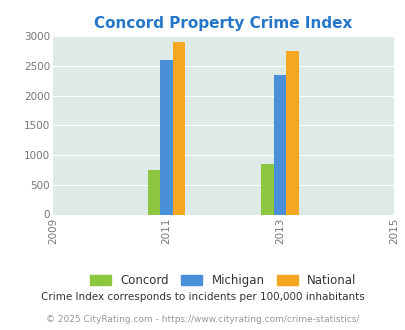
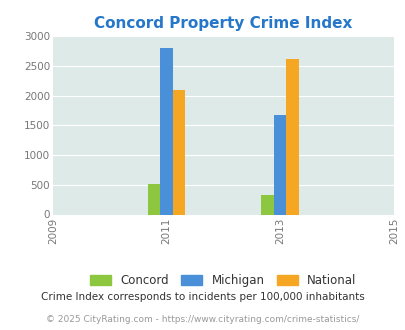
Concord/2011: 750 -> 520
Michigan/2011: 2600 -> 2800
National/2011: 2900 -> 2100
Concord/2013: 850 -> 320
Michigan/2013: 2350 -> 1680
National/2013: 2750 -> 2620
